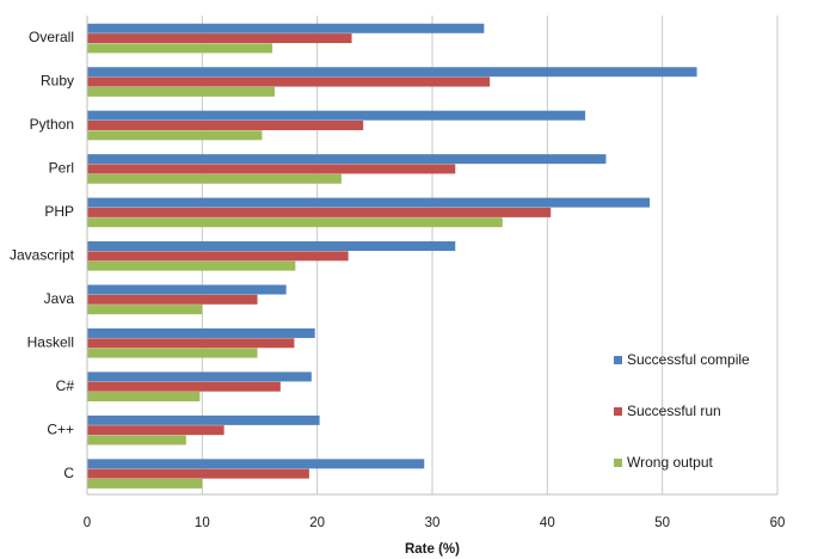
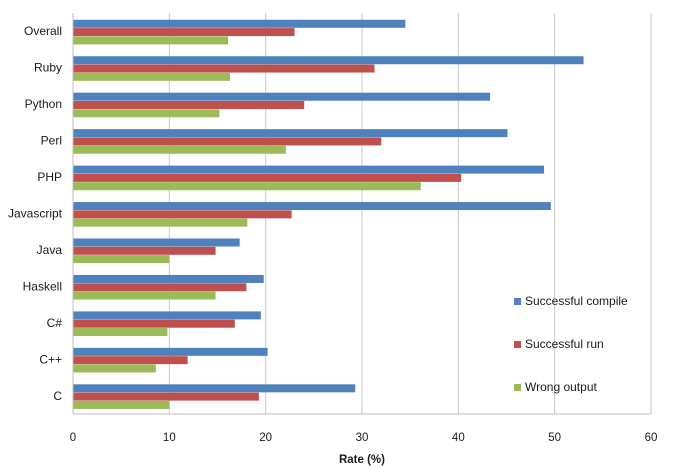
Successful run/Ruby: 35 -> 31
Successful compile/Javascript: 32 -> 50
